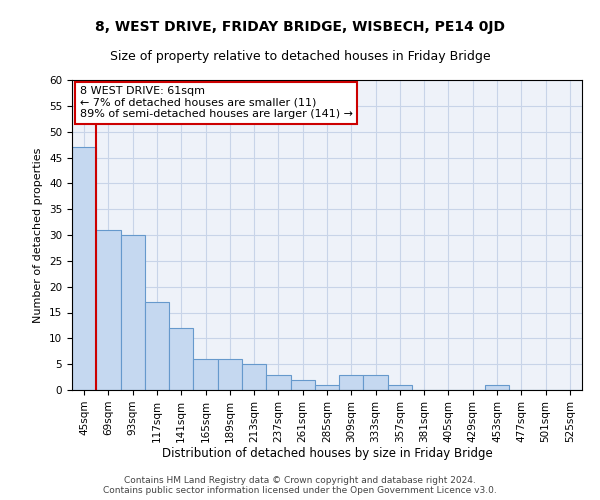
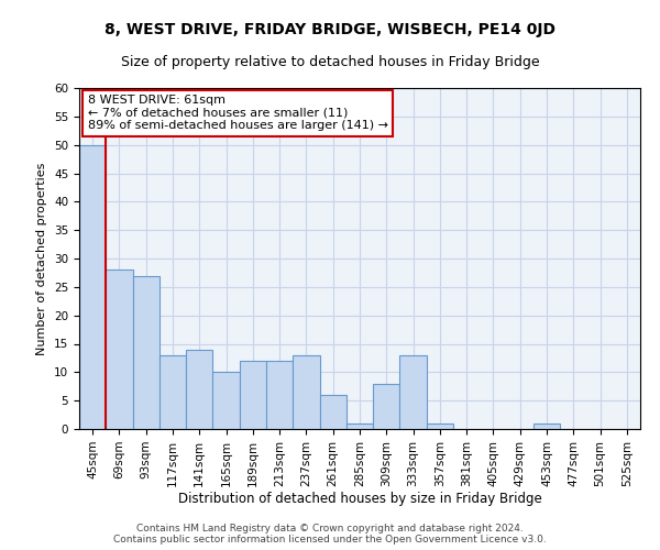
45sqm: 47 -> 50
69sqm: 31 -> 28
93sqm: 30 -> 27
117sqm: 17 -> 13
141sqm: 12 -> 14
165sqm: 6 -> 10
189sqm: 6 -> 12
213sqm: 5 -> 12
237sqm: 3 -> 13
261sqm: 2 -> 6
309sqm: 3 -> 8
333sqm: 3 -> 13
